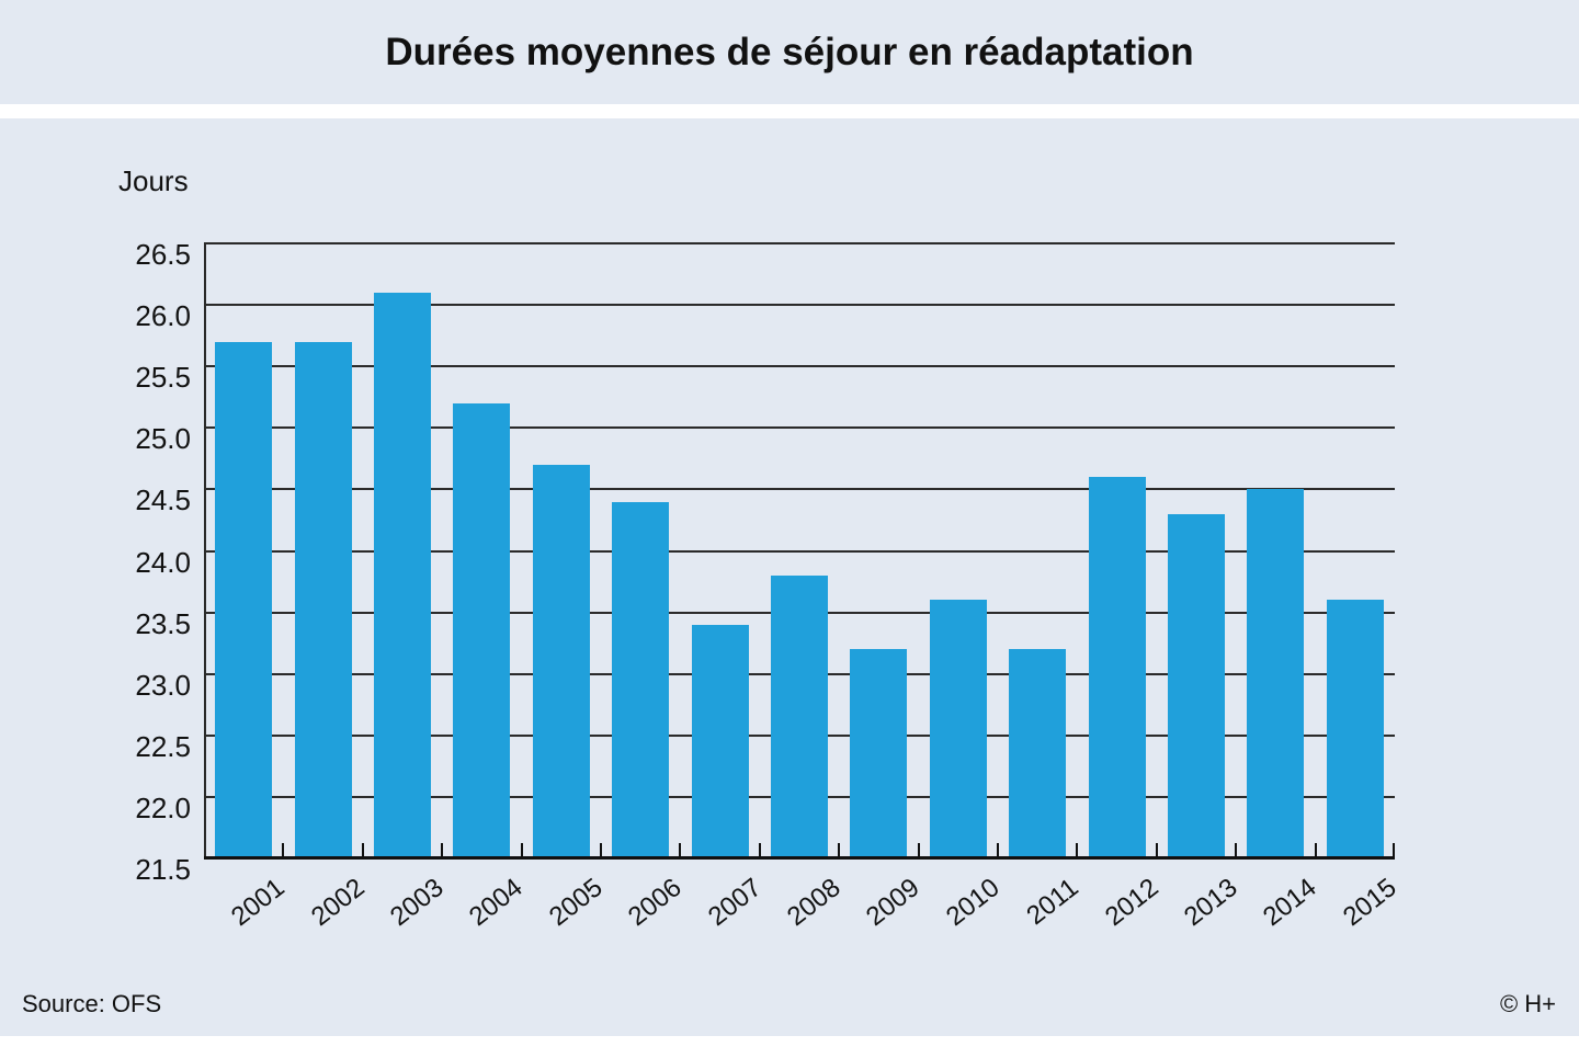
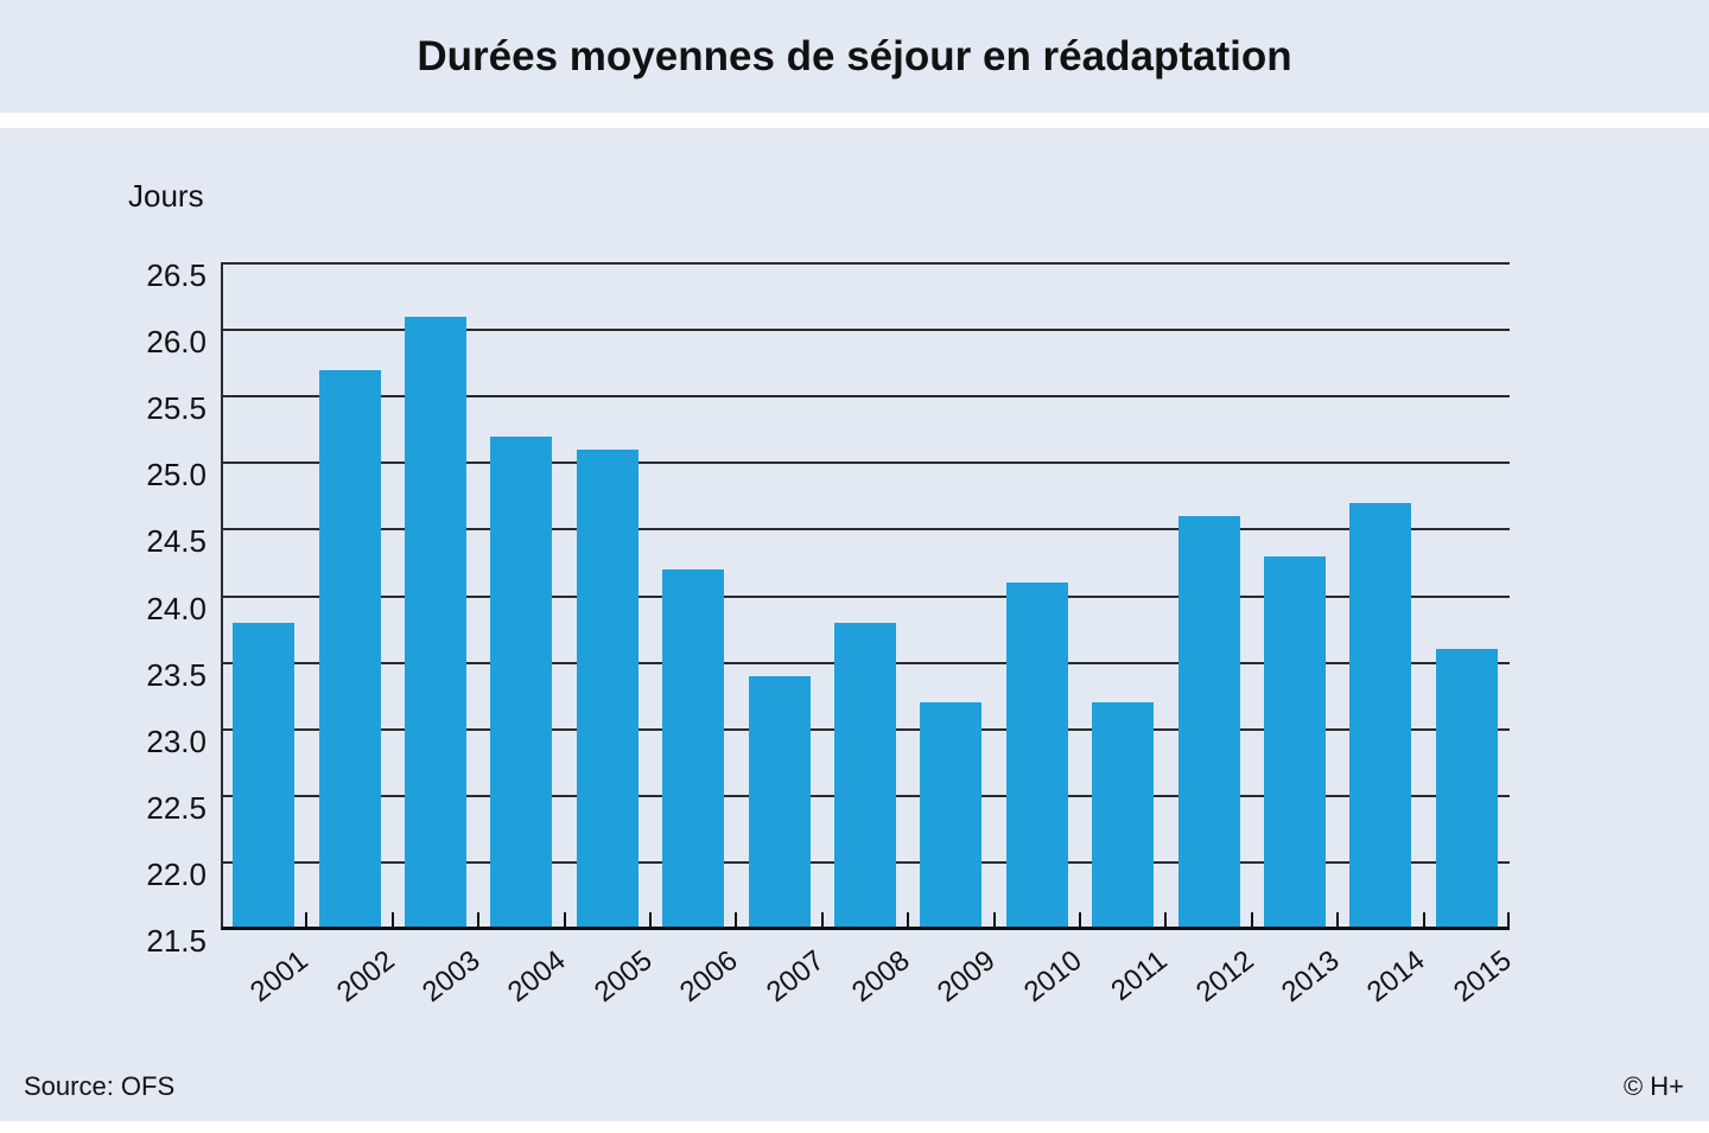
2001: 25.7 -> 23.8
2005: 24.7 -> 25.1
2006: 24.4 -> 24.2
2010: 23.6 -> 24.1
2014: 24.5 -> 24.7
